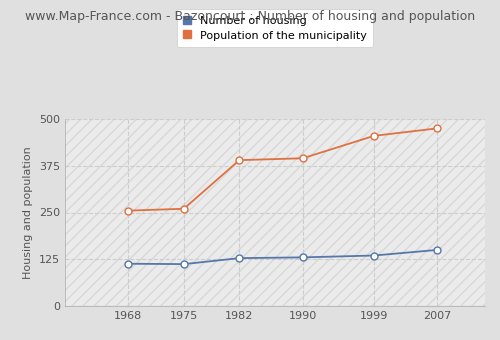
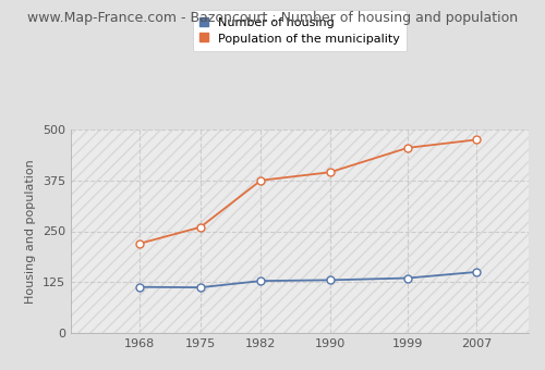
Population of the municipality/1968: 255 -> 220
Population of the municipality/1982: 390 -> 375
